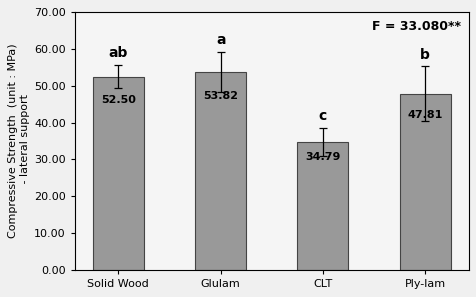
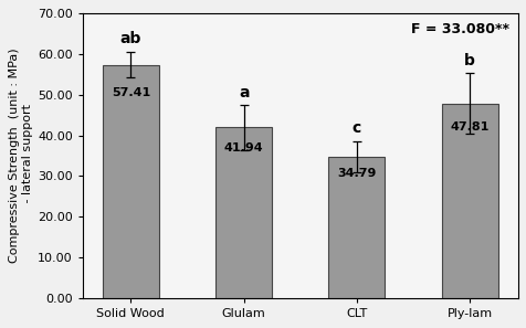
Solid Wood: 52.50 -> 57.41
Glulam: 53.82 -> 41.94
